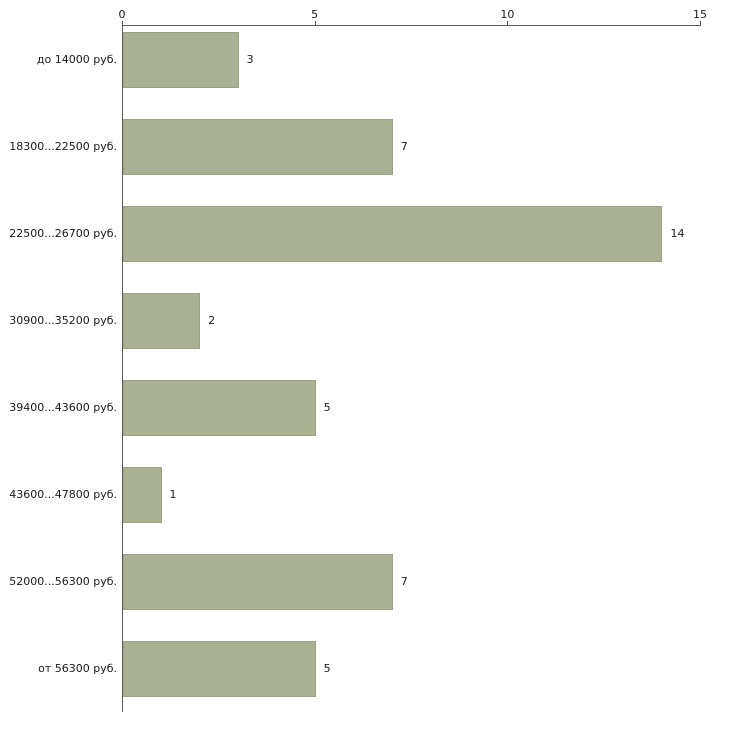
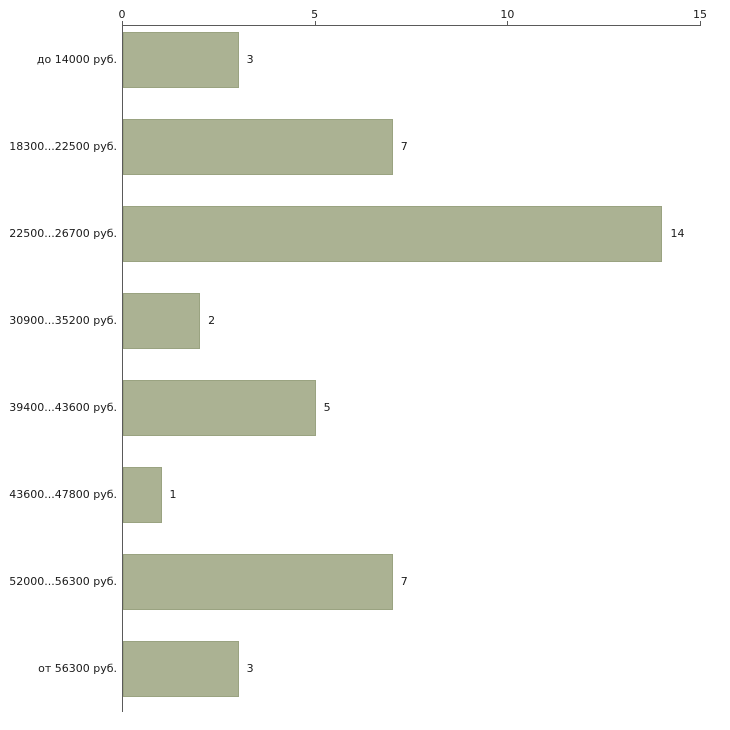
от 56300 руб.: 5 -> 3
